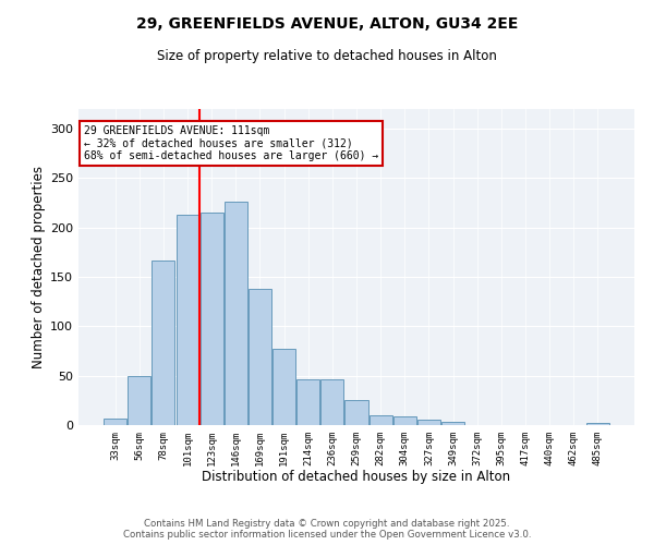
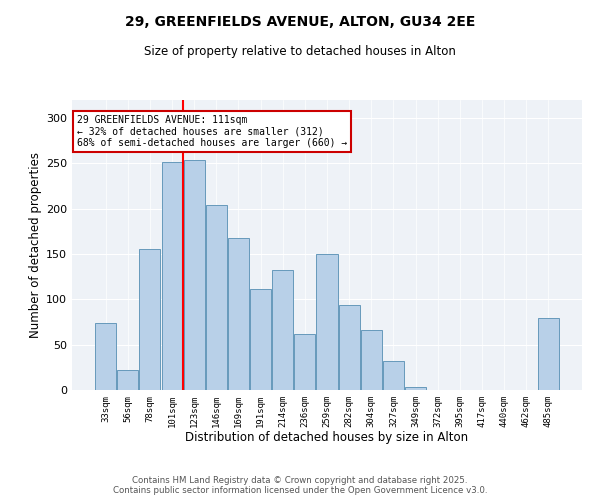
33sqm: 7 -> 74
56sqm: 50 -> 22
78sqm: 167 -> 156
101sqm: 213 -> 252
123sqm: 215 -> 254
146sqm: 226 -> 204
169sqm: 138 -> 168
191sqm: 77 -> 112
214sqm: 46 -> 132
236sqm: 46 -> 62
259sqm: 25 -> 150
282sqm: 10 -> 94
304sqm: 9 -> 66
327sqm: 6 -> 32
485sqm: 2 -> 80
